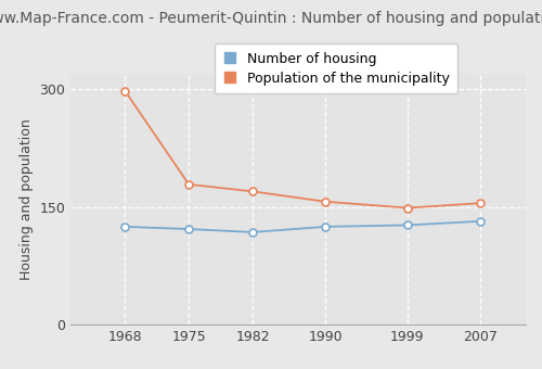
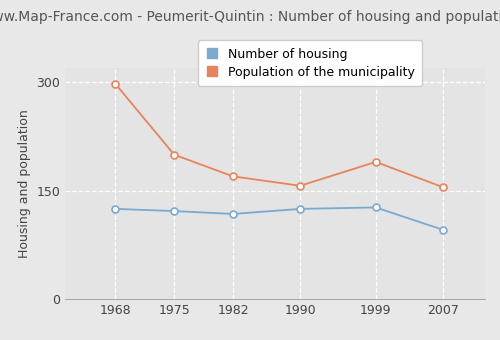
Population of the municipality/1975: 179 -> 200
Population of the municipality/1999: 149 -> 190
Number of housing/2007: 132 -> 96
